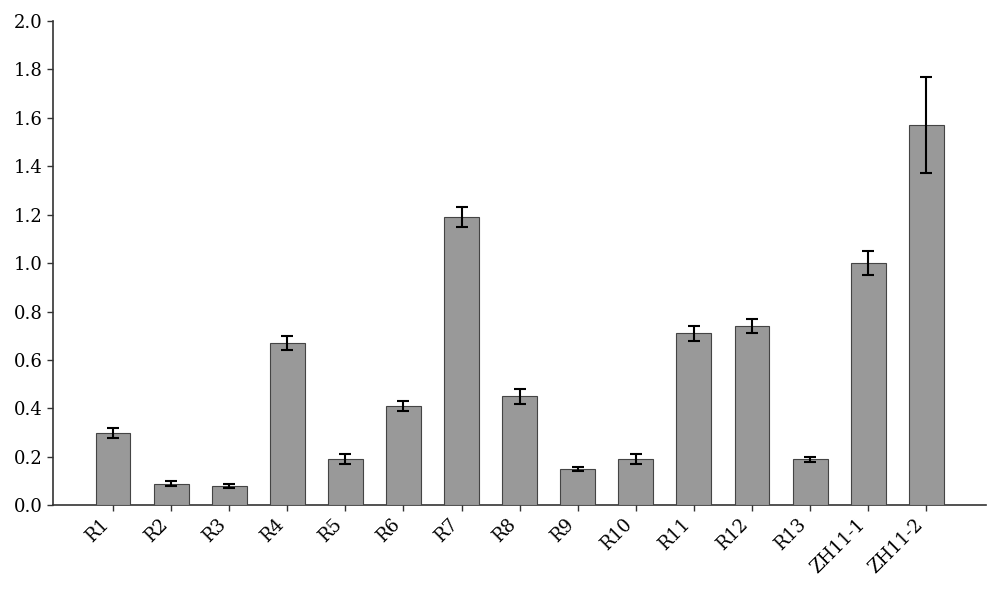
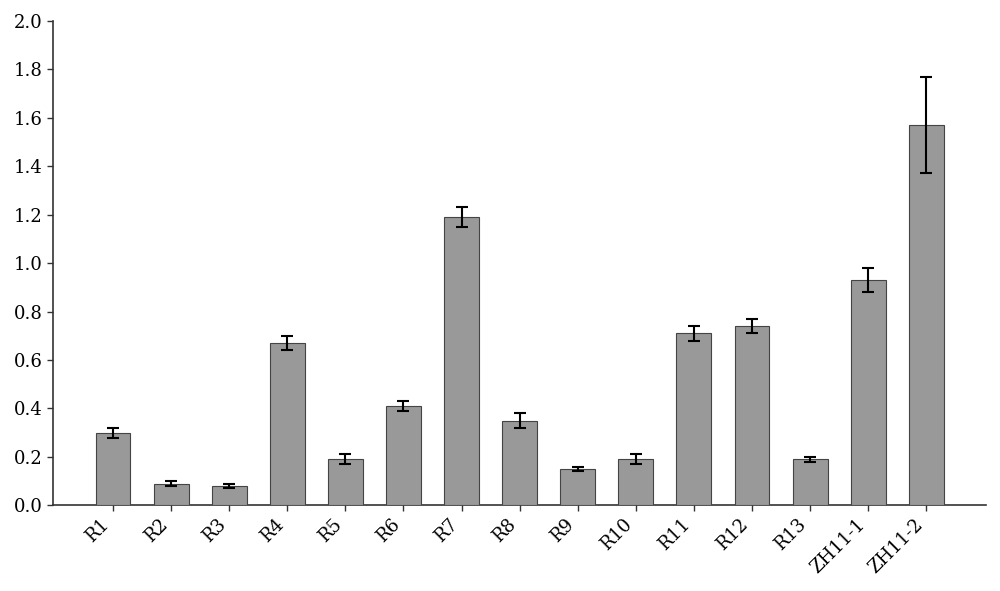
R8: 0.45 -> 0.35
ZH11-1: 1.00 -> 0.93
